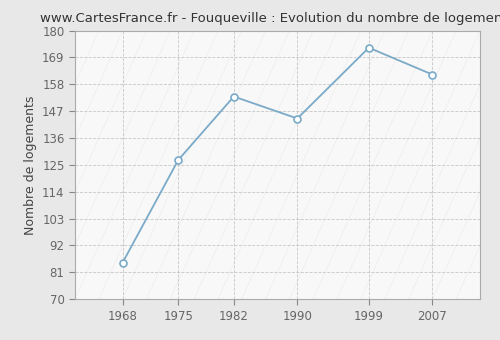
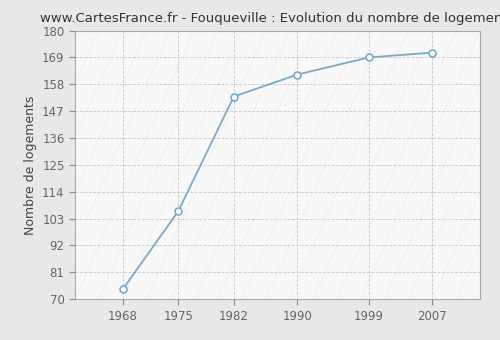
1968: 85 -> 74
1975: 127 -> 106
1990: 144 -> 162
1999: 173 -> 169
2007: 162 -> 171
